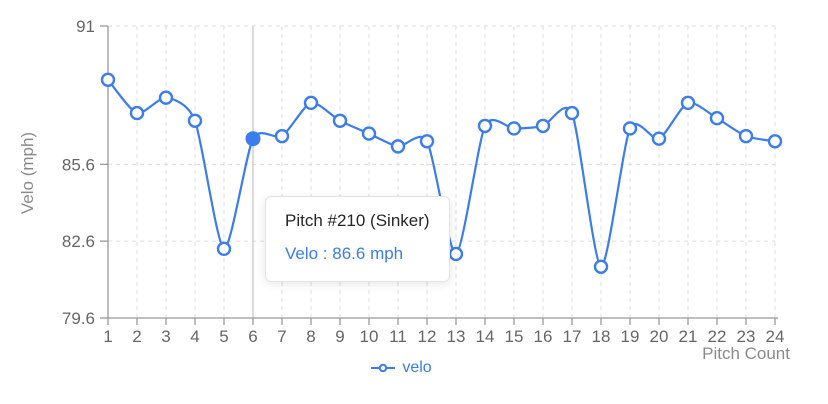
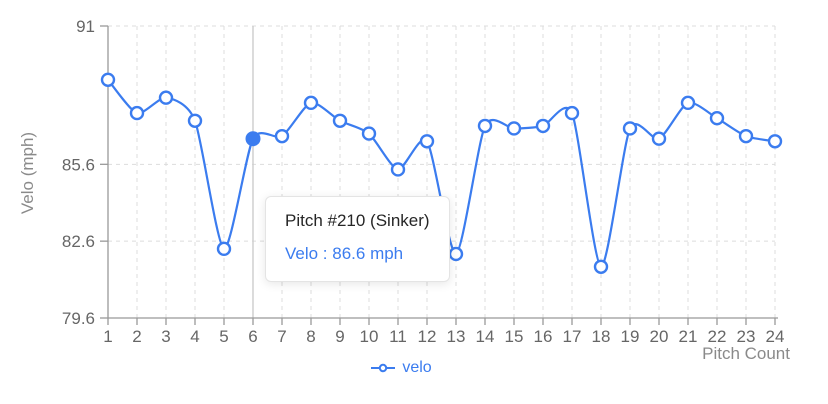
11: 86.3 -> 85.4
